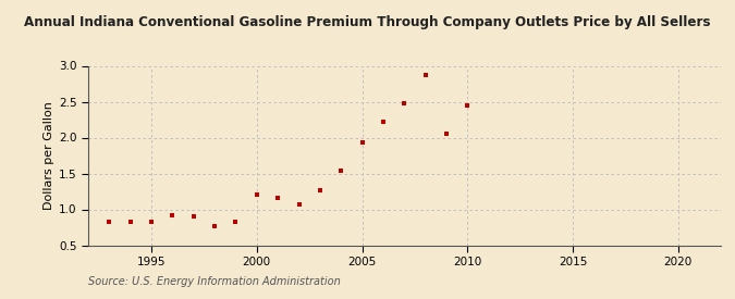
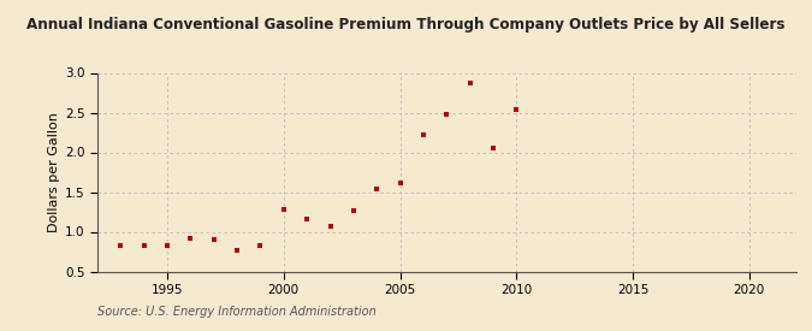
2000: 1.20 -> 1.28
2005: 1.93 -> 1.62
2010: 2.45 -> 2.54
